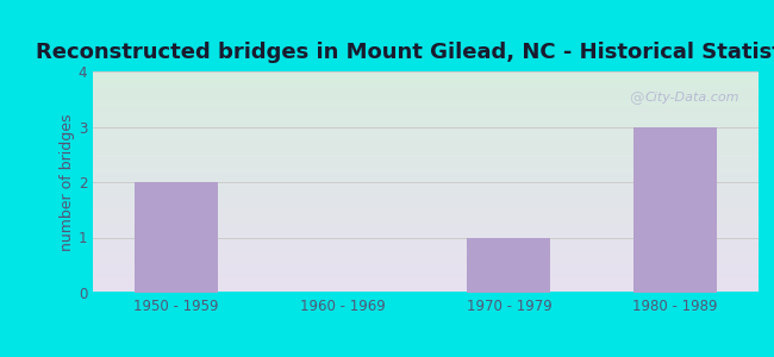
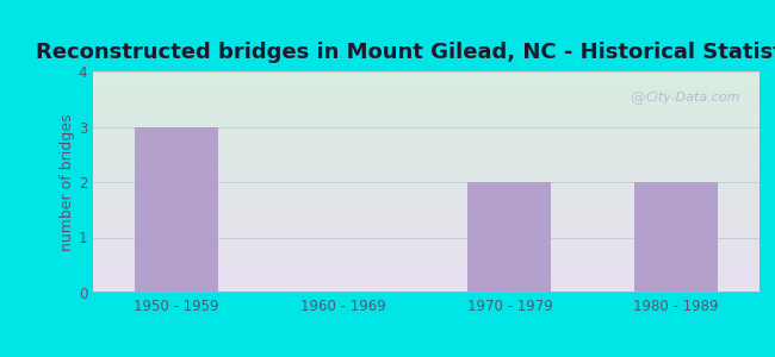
1950 - 1959: 2 -> 3
1970 - 1979: 1 -> 2
1980 - 1989: 3 -> 2
